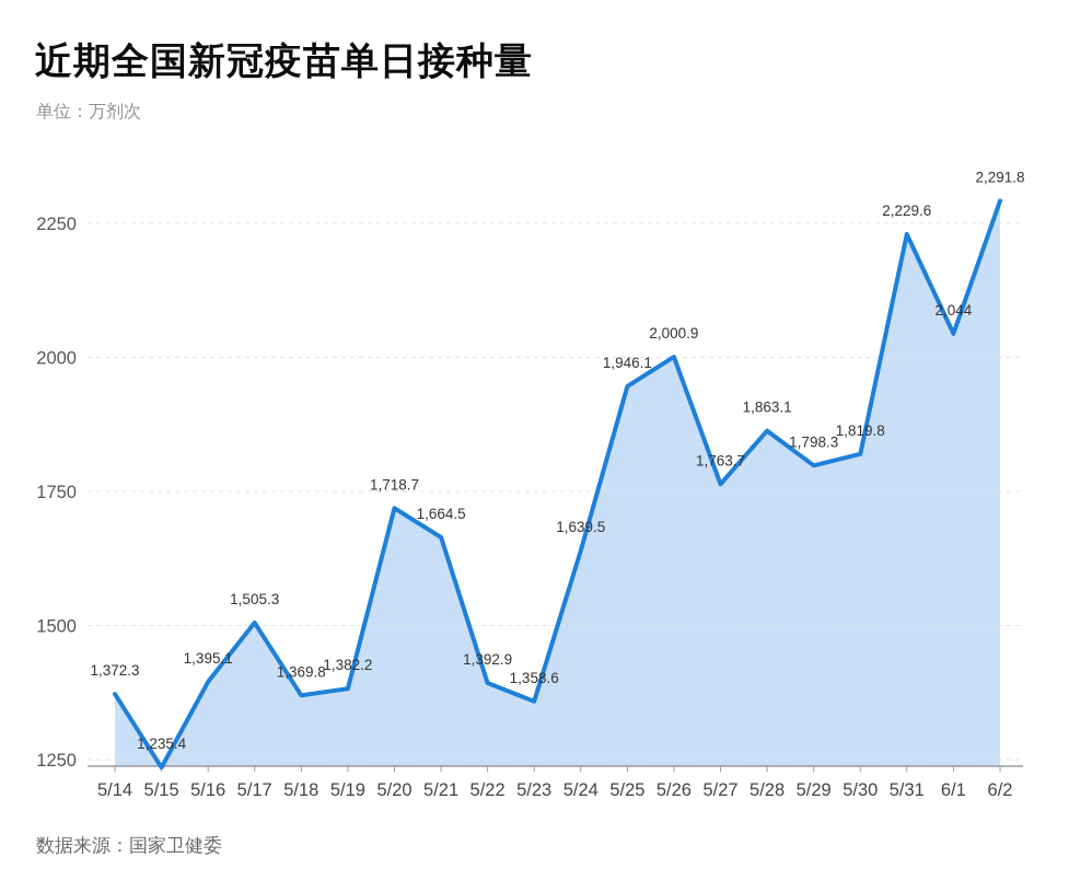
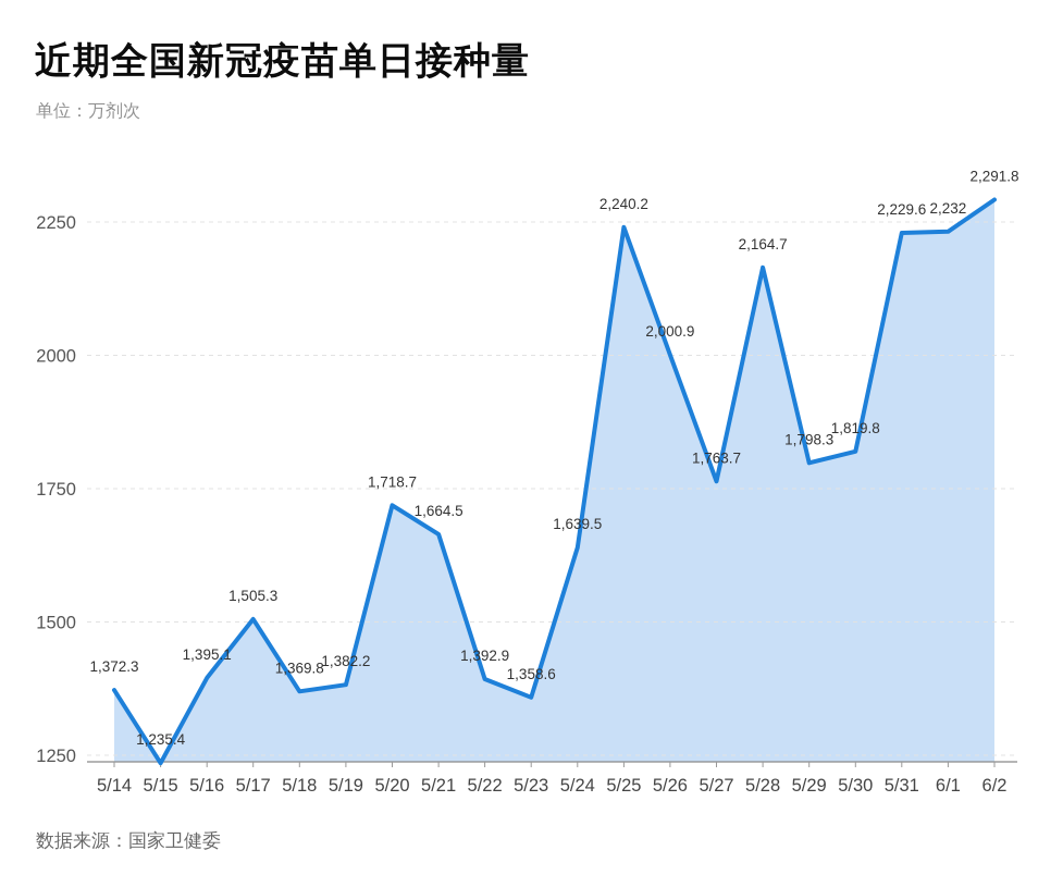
5/25: 1,946.1 -> 2,240.2
5/28: 1,863.1 -> 2,164.7
6/1: 2,044 -> 2,232
